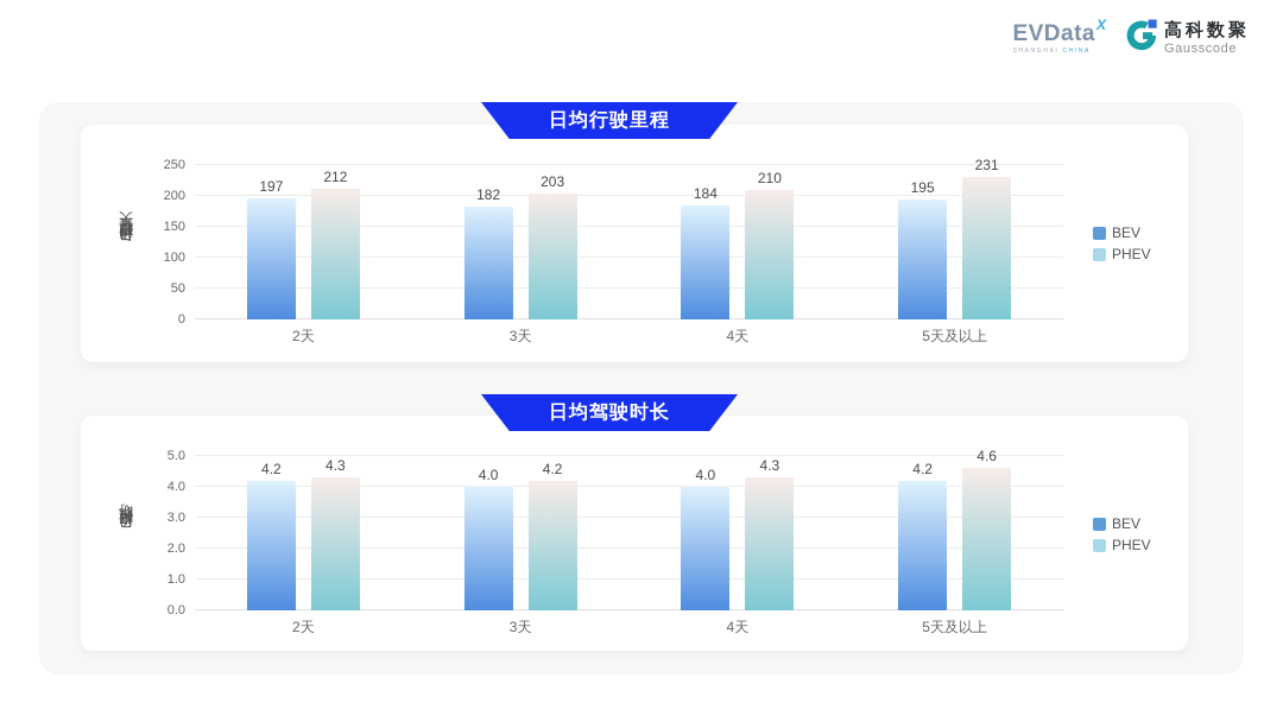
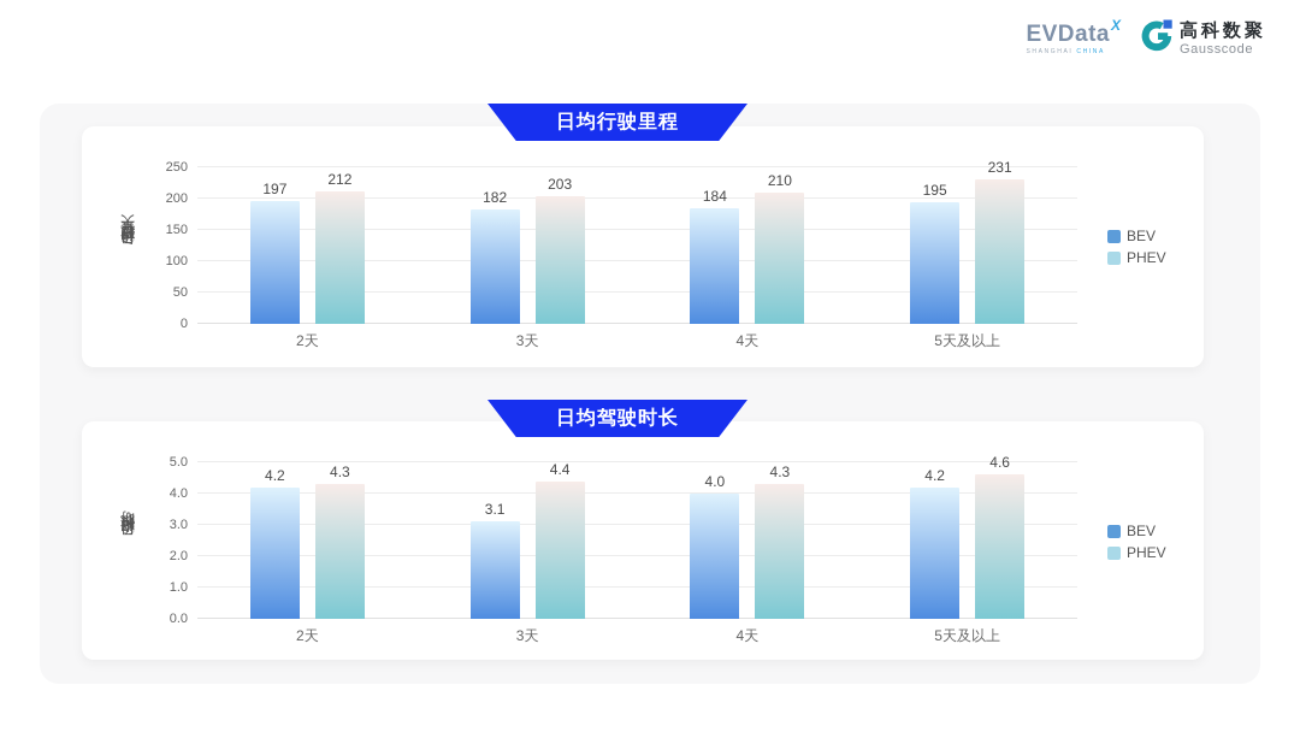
日均驾驶时长/BEV/3天: 4.0 -> 3.1
日均驾驶时长/PHEV/3天: 4.2 -> 4.4
